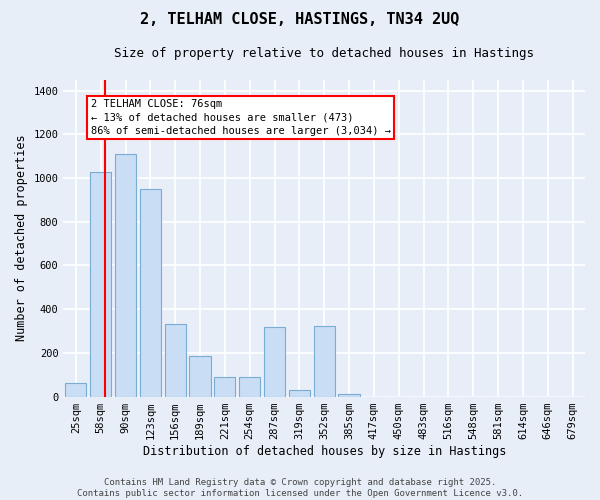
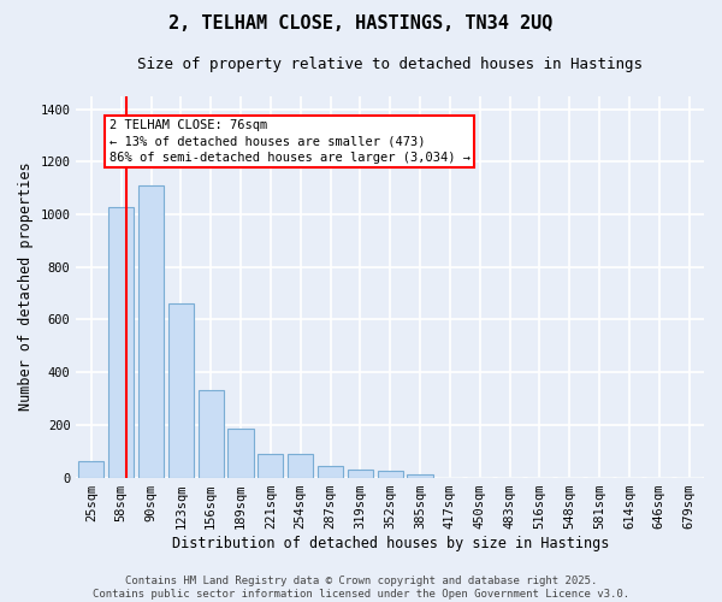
123sqm: 950 -> 660
287sqm: 320 -> 45
352sqm: 325 -> 25
